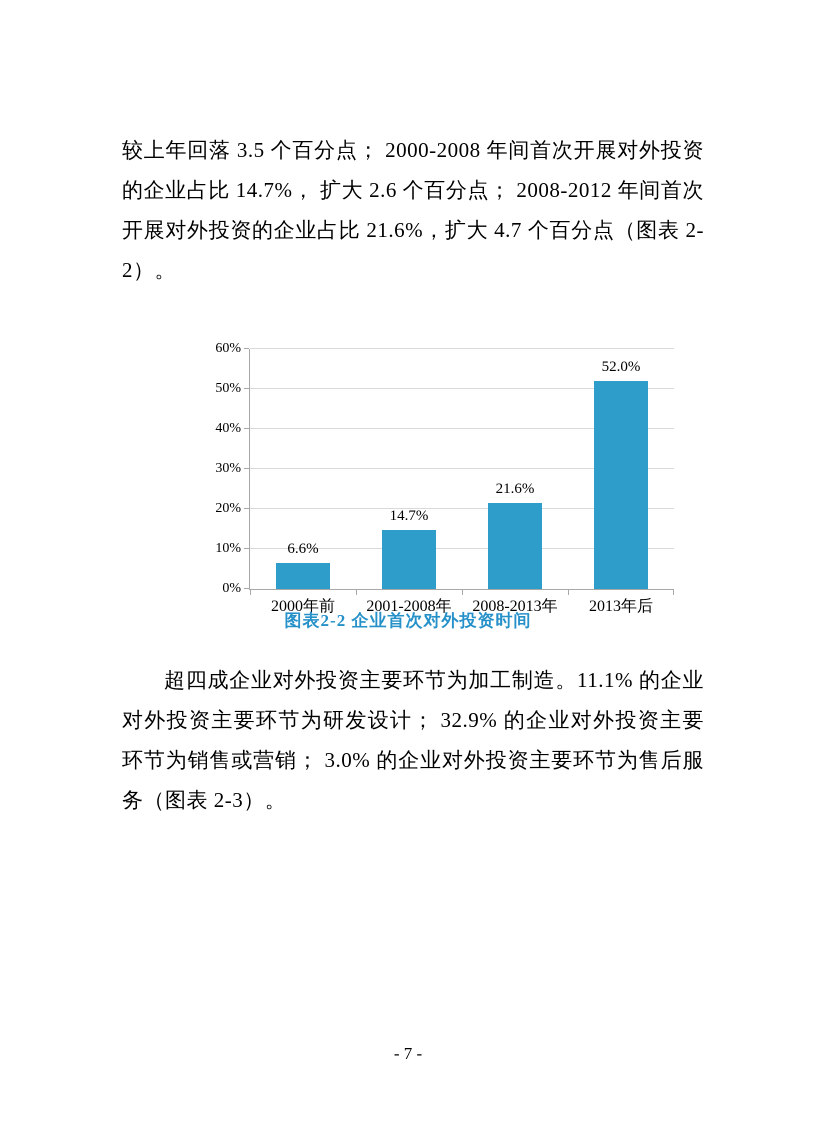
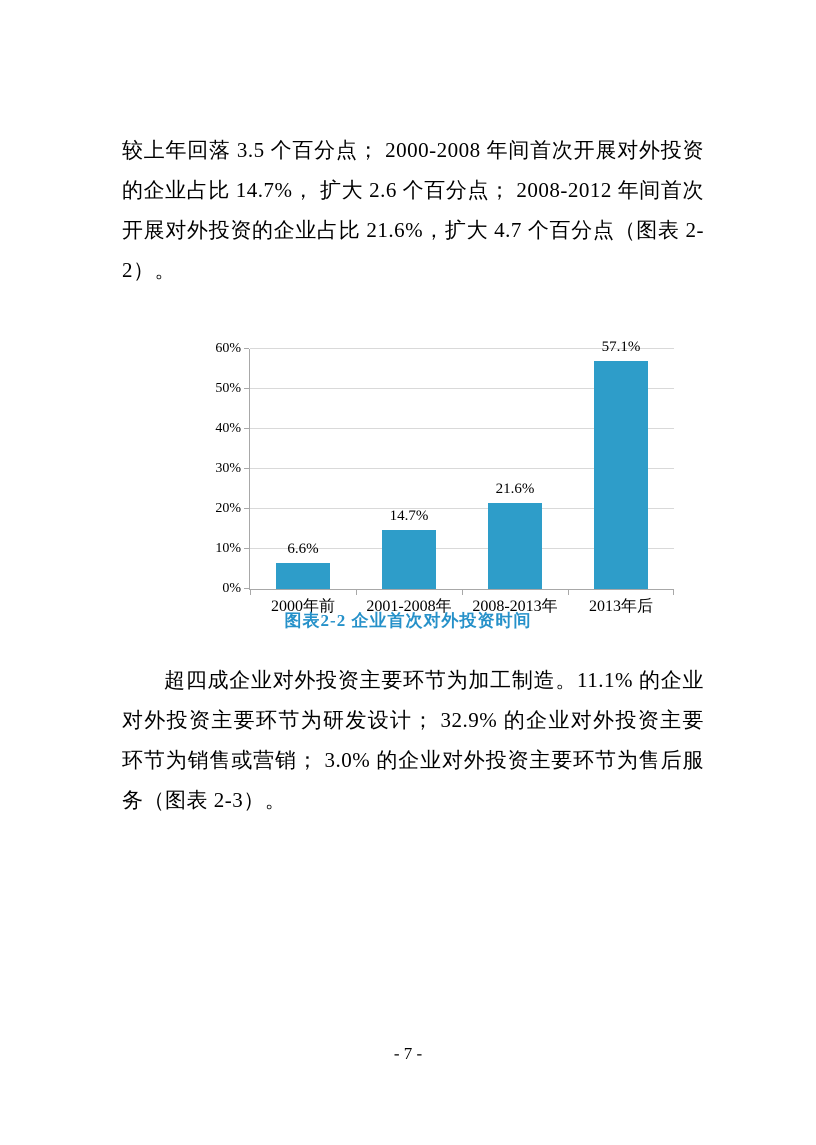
2013年后: 52.0% -> 57.1%
